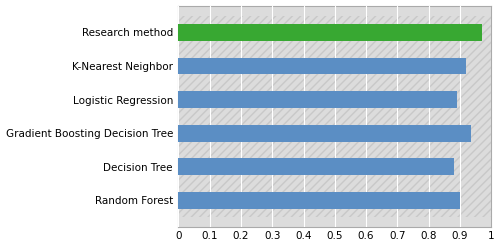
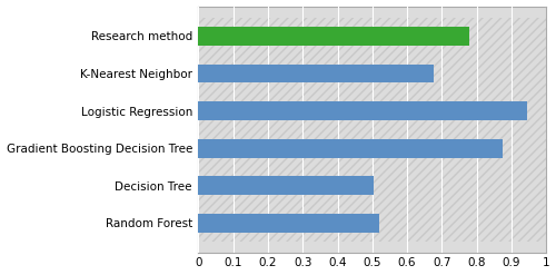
Research method: 0.970 -> 0.780
K-Nearest Neighbor: 0.920 -> 0.675
Logistic Regression: 0.890 -> 0.945
Gradient Boosting Decision Tree: 0.935 -> 0.875
Decision Tree: 0.880 -> 0.505
Random Forest: 0.900 -> 0.520
